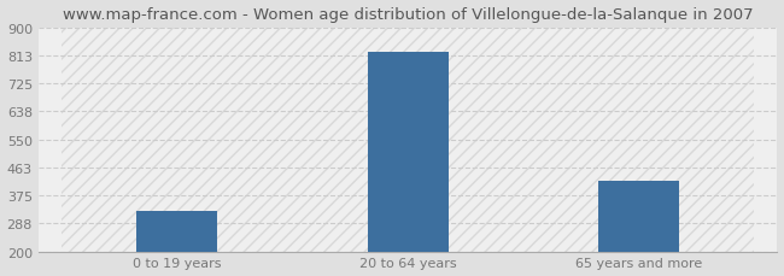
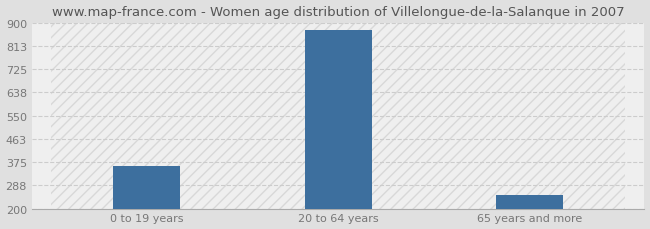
0 to 19 years: 325 -> 362
20 to 64 years: 825 -> 875
65 years and more: 420 -> 252
